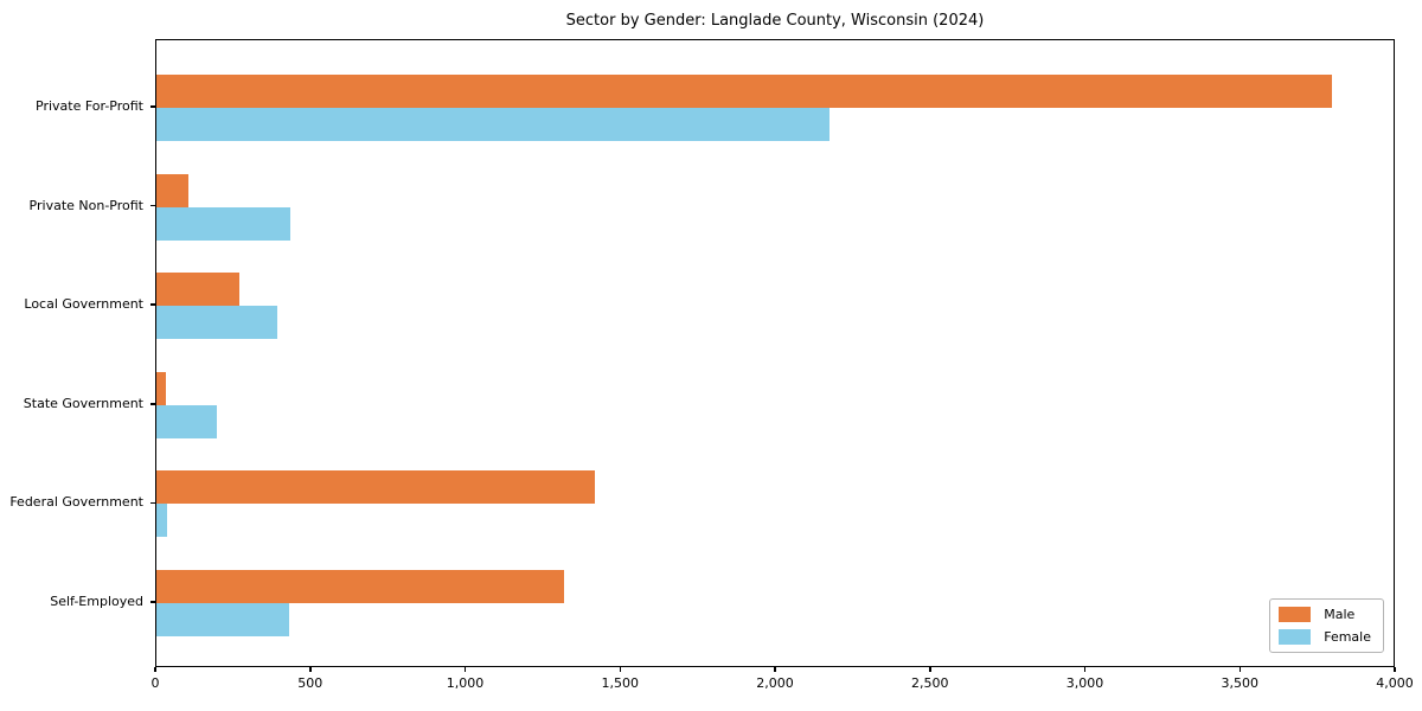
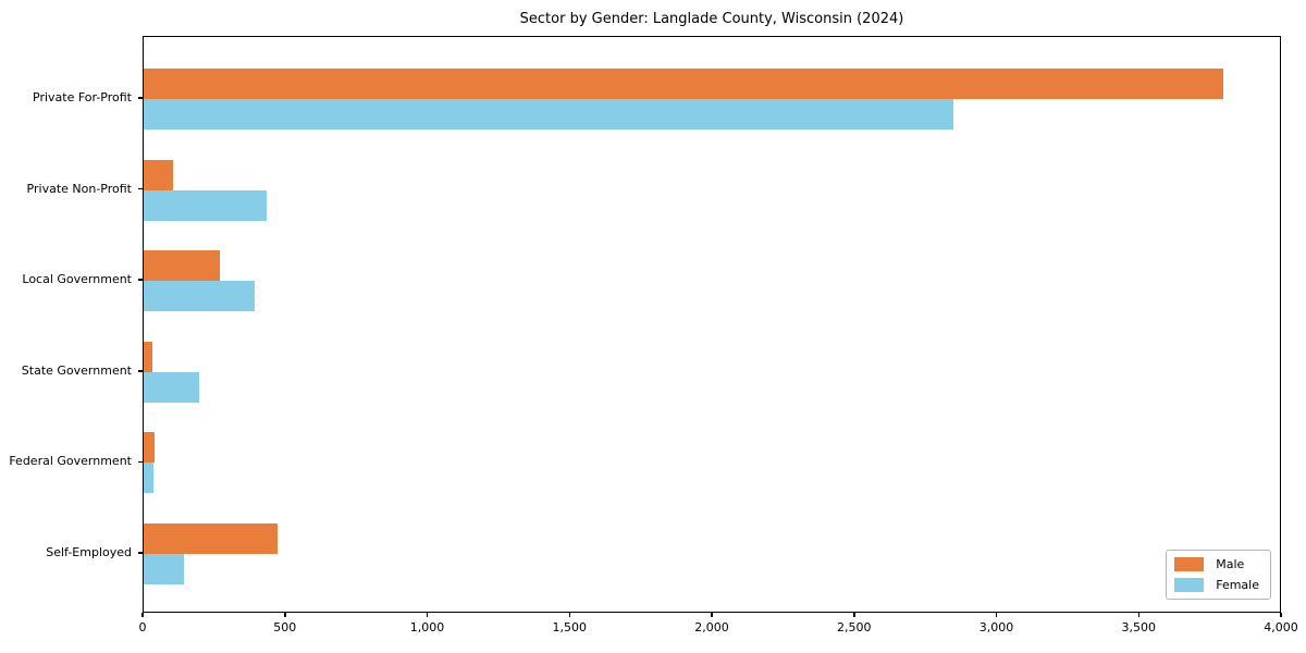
Female/Private For-Profit: 2180 -> 2860
Male/Federal Government: 1420 -> 40
Male/Self-Employed: 1320 -> 470
Female/Self-Employed: 430 -> 140
